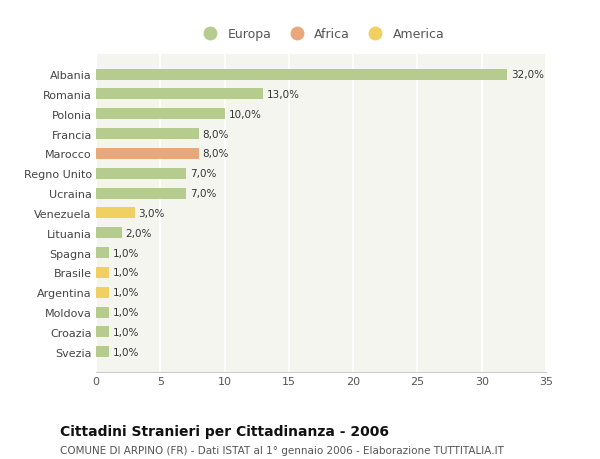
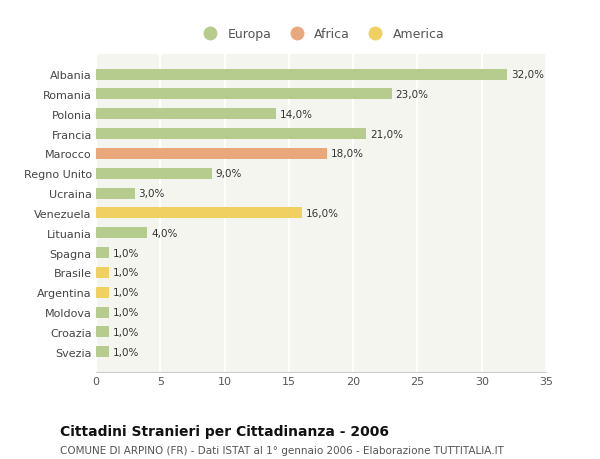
Romania: 13,0% -> 23,0%
Polonia: 10,0% -> 14,0%
Francia: 8,0% -> 21,0%
Marocco: 8,0% -> 18,0%
Regno Unito: 7,0% -> 9,0%
Ucraina: 7,0% -> 3,0%
Venezuela: 3,0% -> 16,0%
Lituania: 2,0% -> 4,0%
